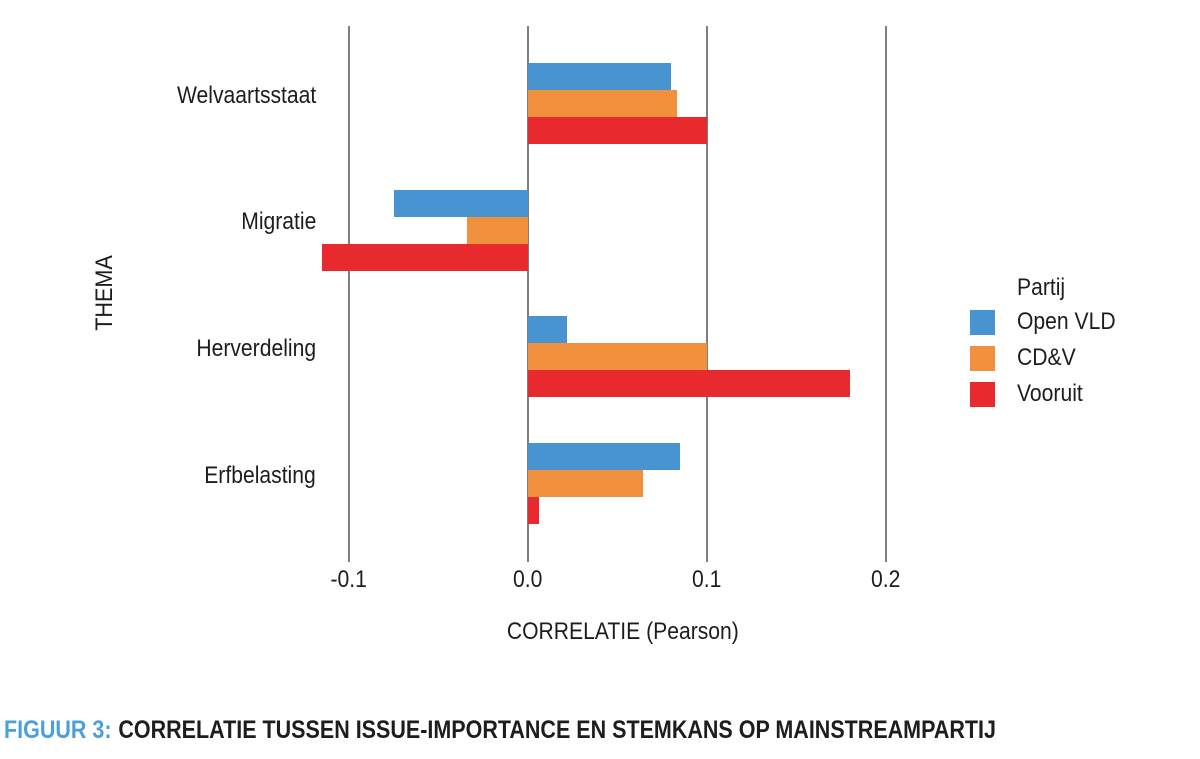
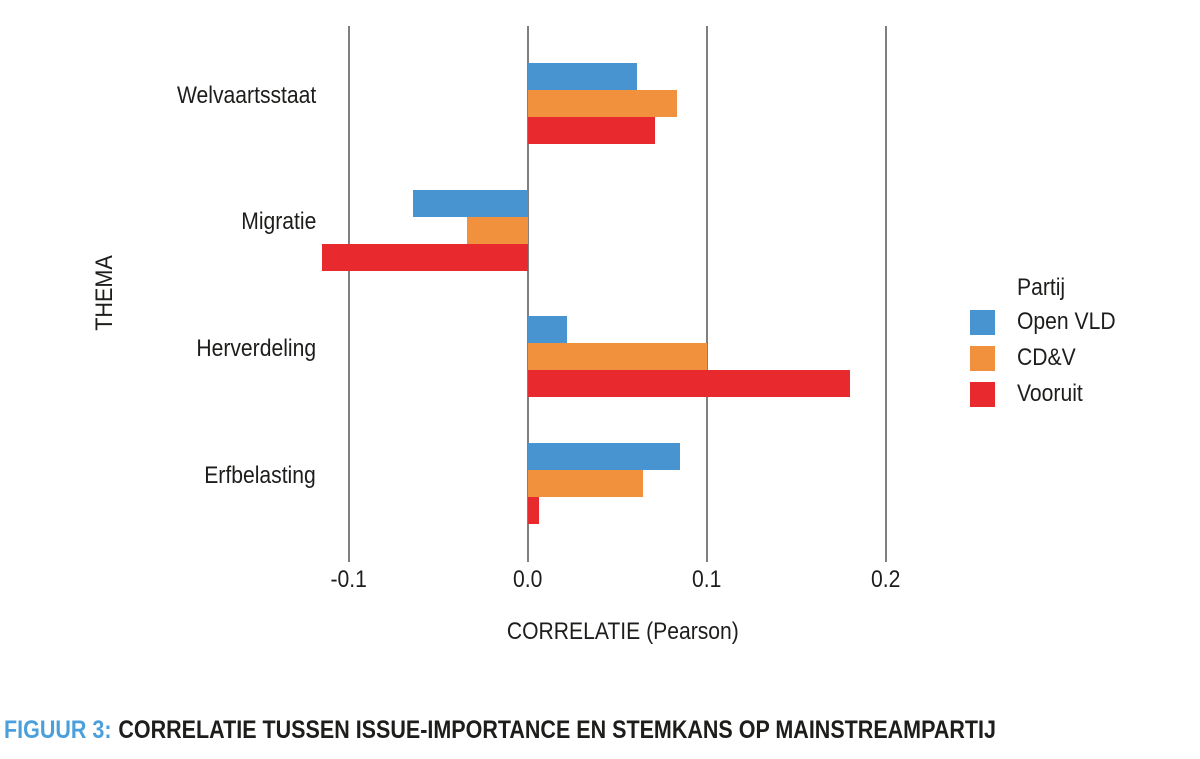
Open VLD/Welvaartsstaat: 0.080 -> 0.061
Vooruit/Welvaartsstaat: 0.100 -> 0.071
Open VLD/Migratie: -0.075 -> -0.064
